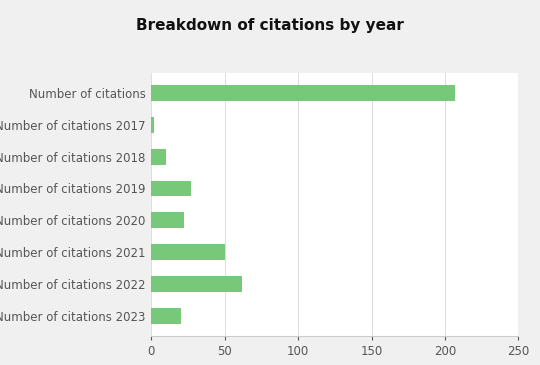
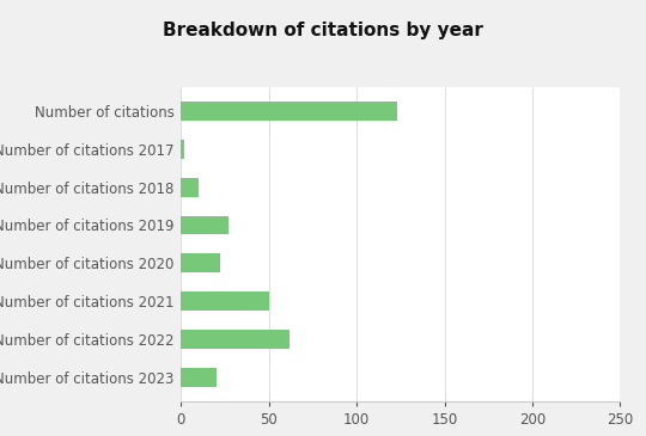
Number of citations: 207 -> 123
